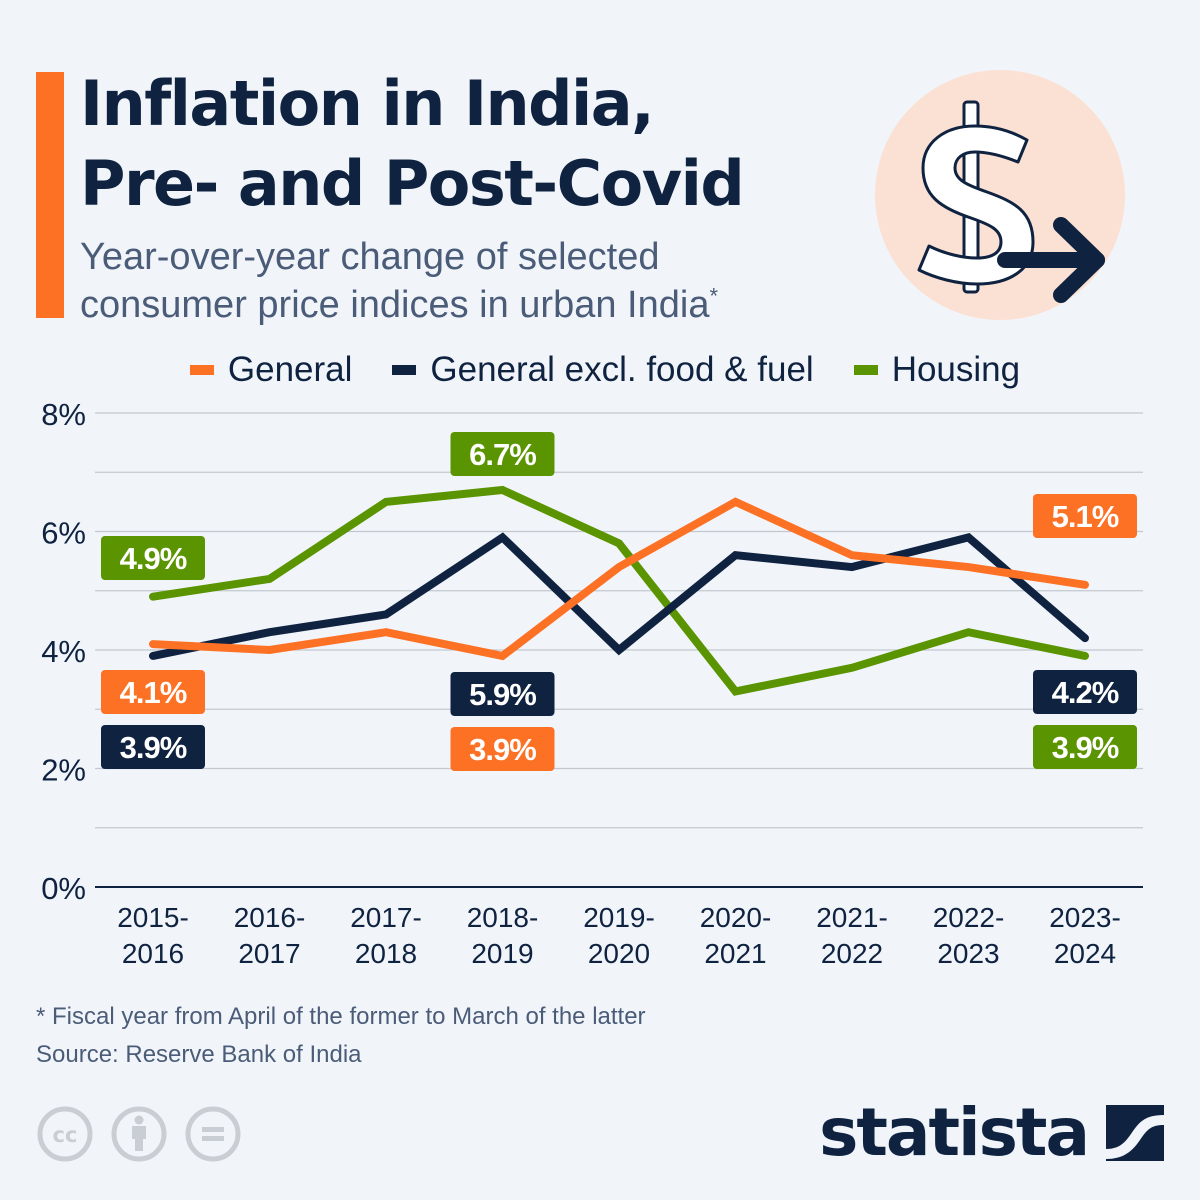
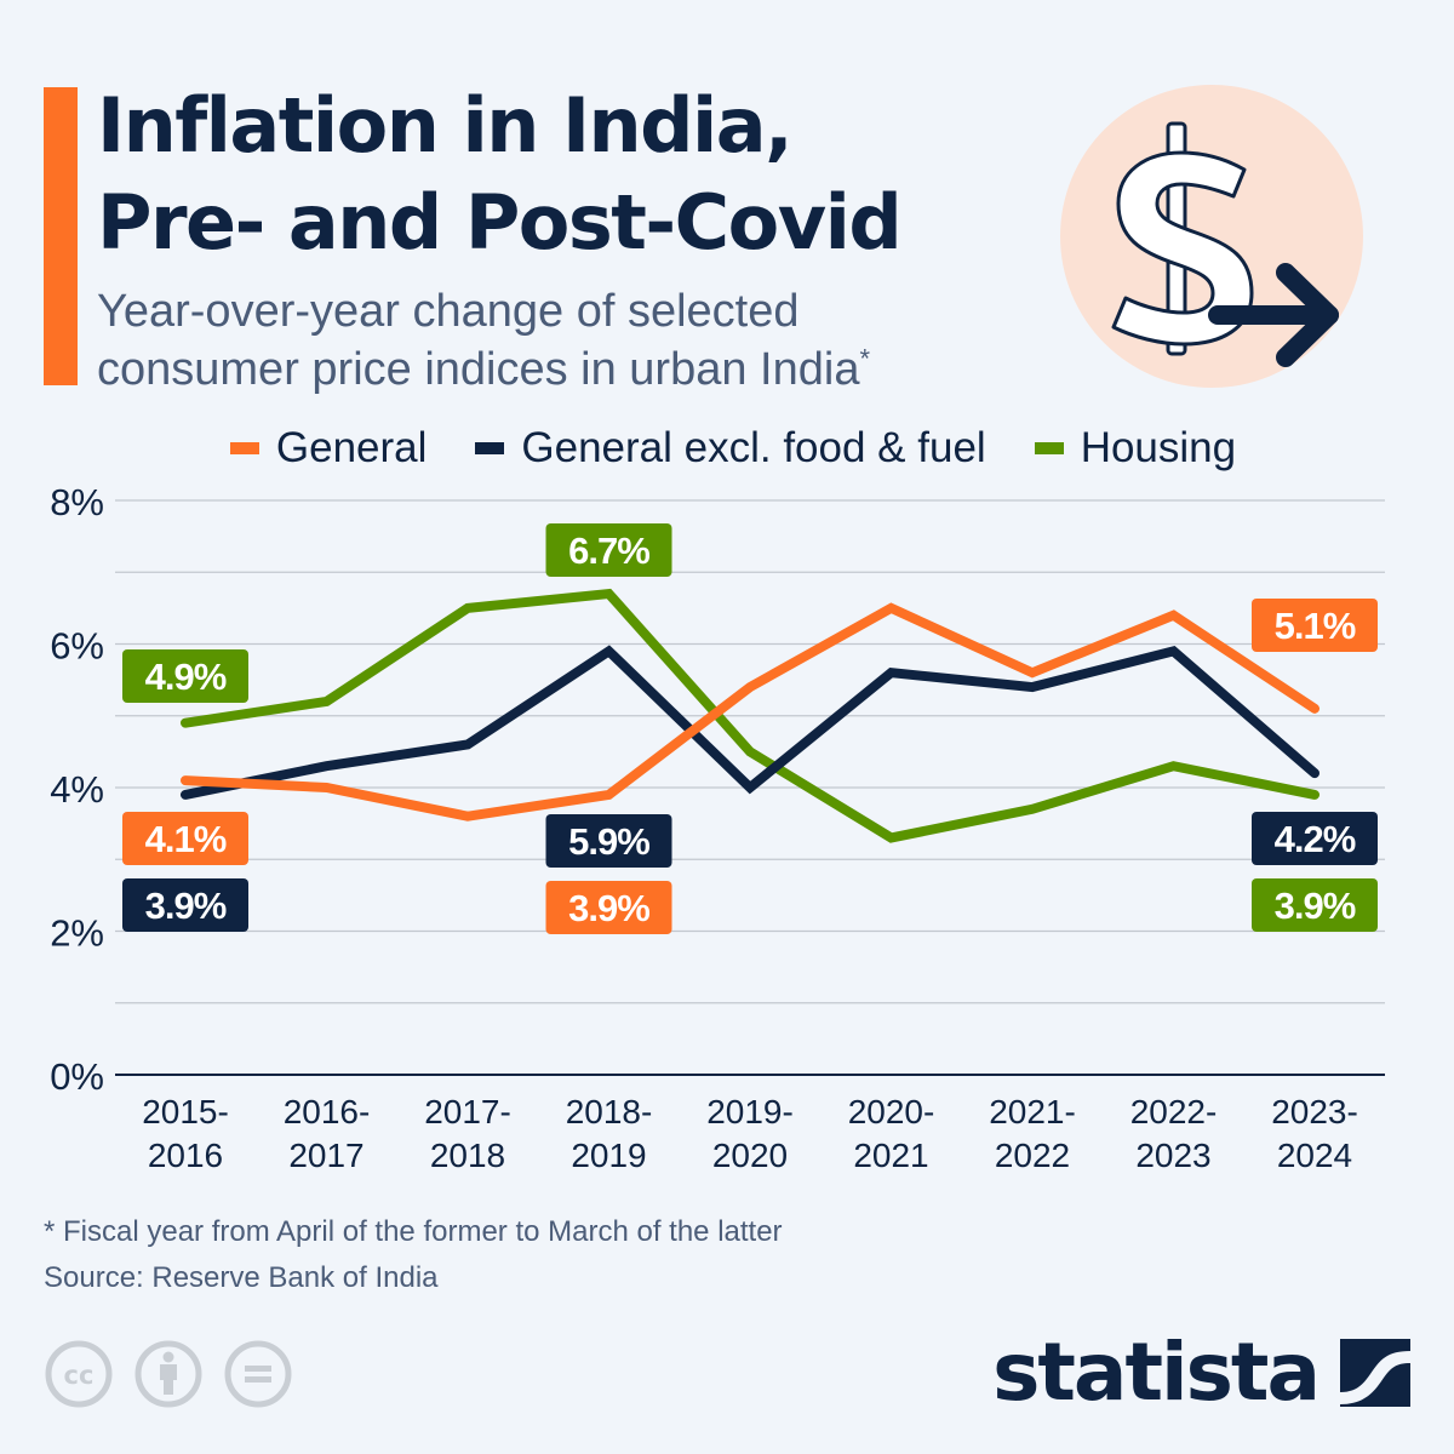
General/2017-2018: 4.3% -> 3.6%
Housing/2019-2020: 5.8% -> 4.5%
General/2022-2023: 5.4% -> 6.4%
